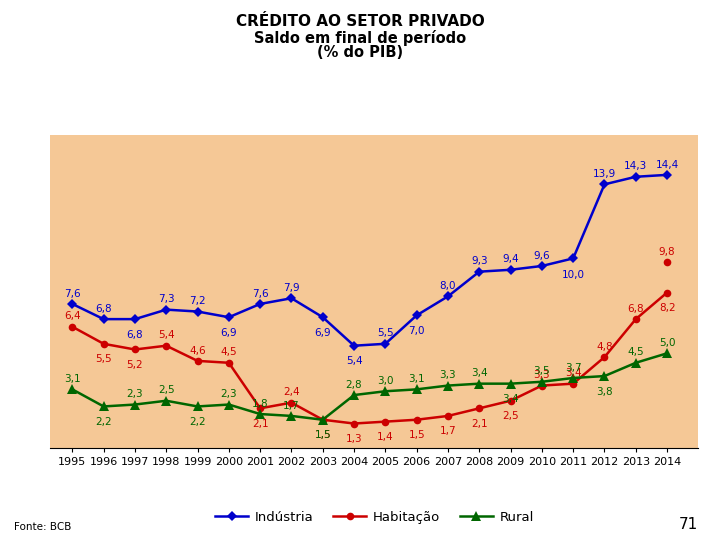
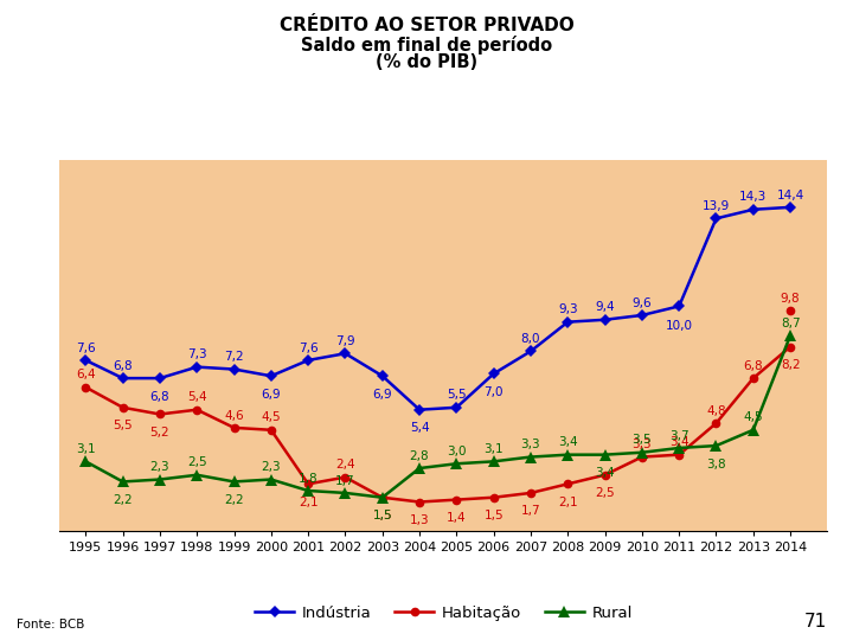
Rural/2014: 5,0 -> 8,7
